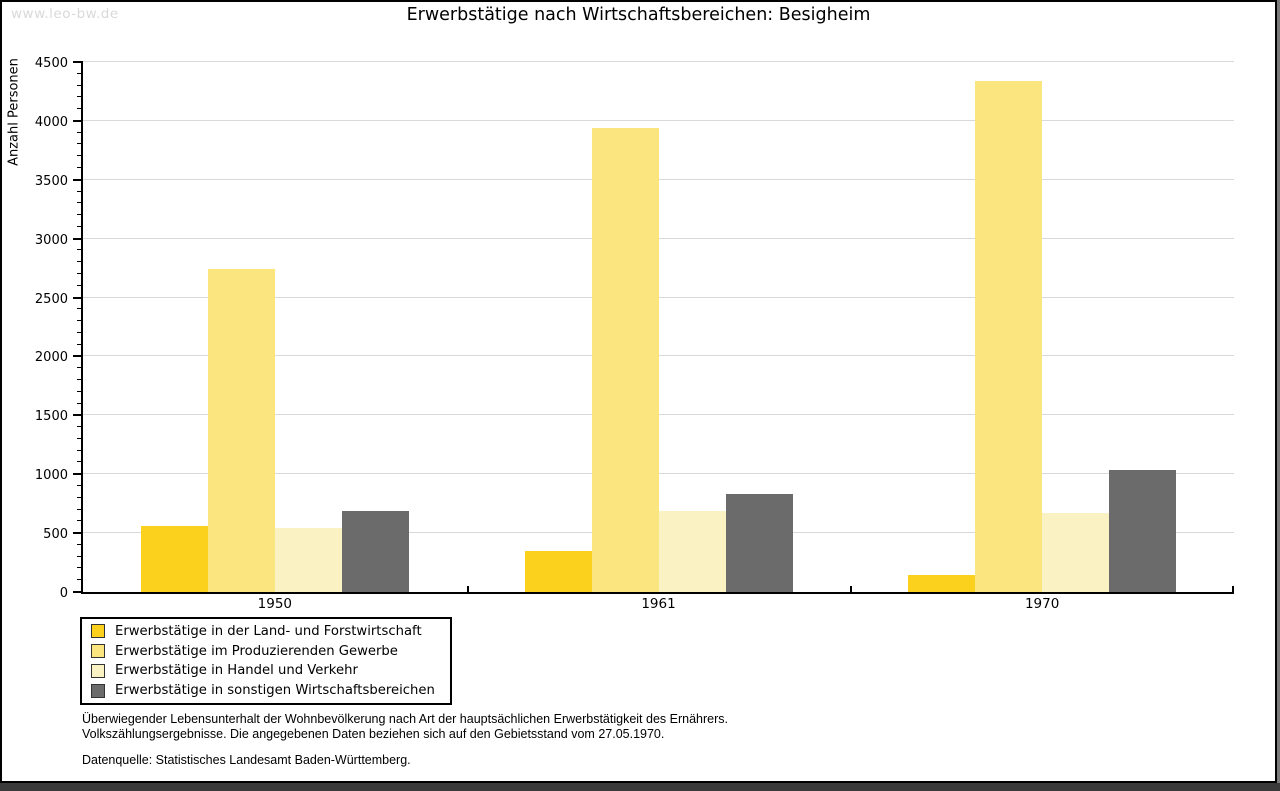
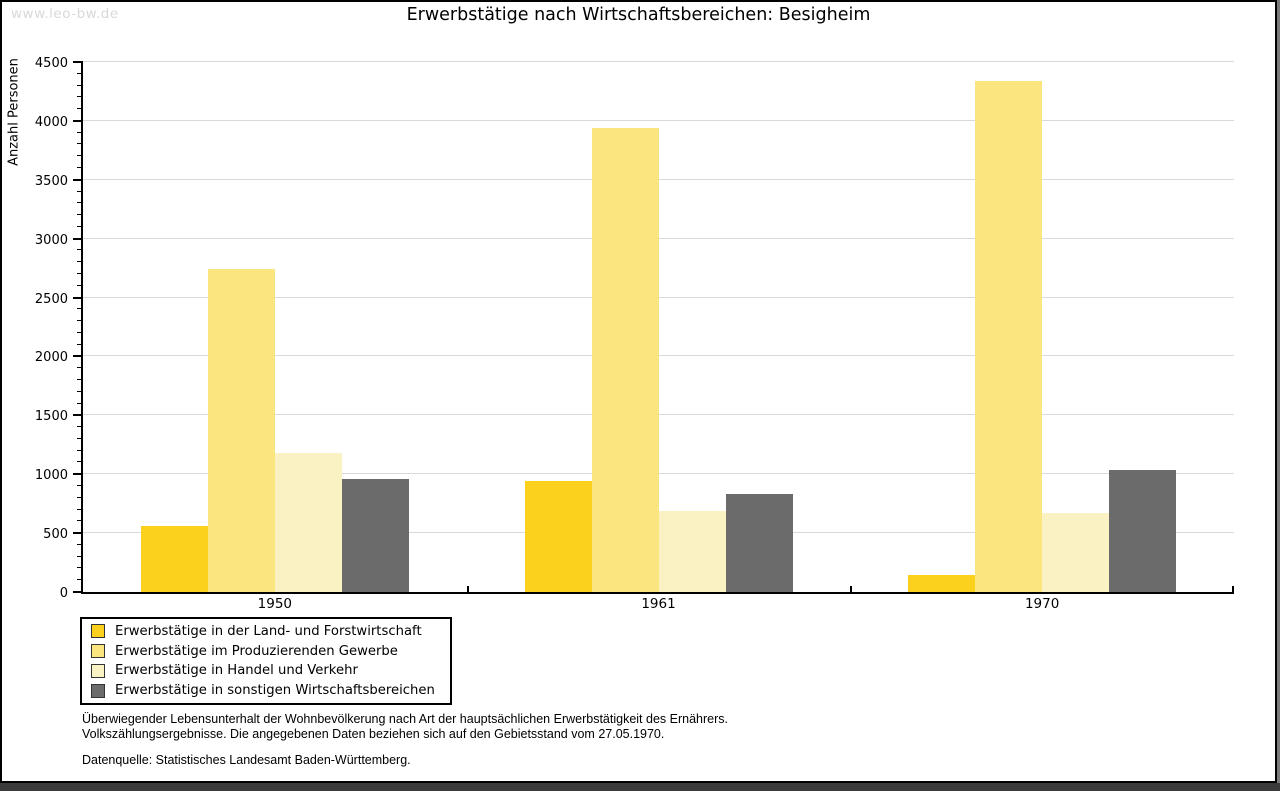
Erwerbstätige in Handel und Verkehr/1950: 540 -> 1180
Erwerbstätige in sonstigen Wirtschaftsbereichen/1950: 690 -> 960
Erwerbstätige in der Land- und Forstwirtschaft/1961: 340 -> 940
